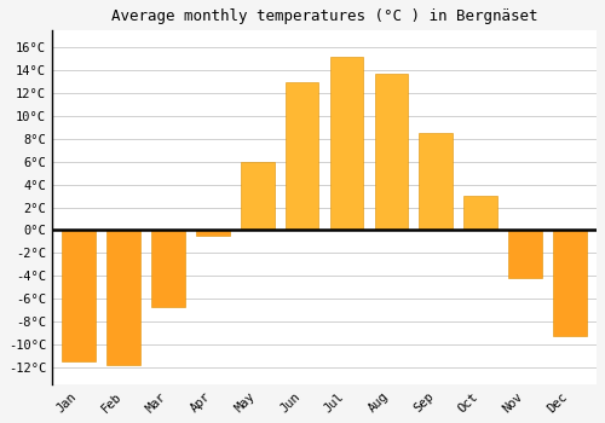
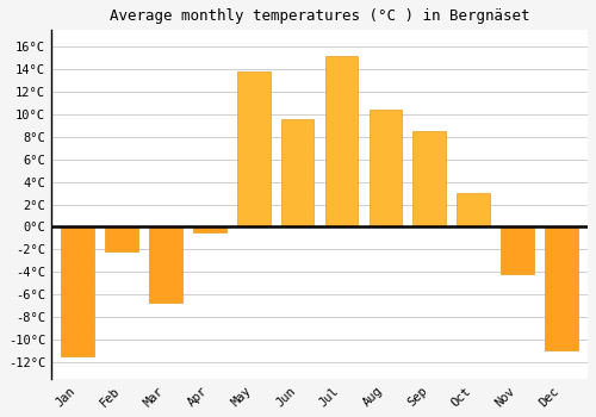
Feb: -11.8°C -> -2.2°C
May: 6.0°C -> 13.8°C
Jun: 13.0°C -> 9.6°C
Aug: 13.7°C -> 10.4°C
Dec: -9.3°C -> -11.0°C
